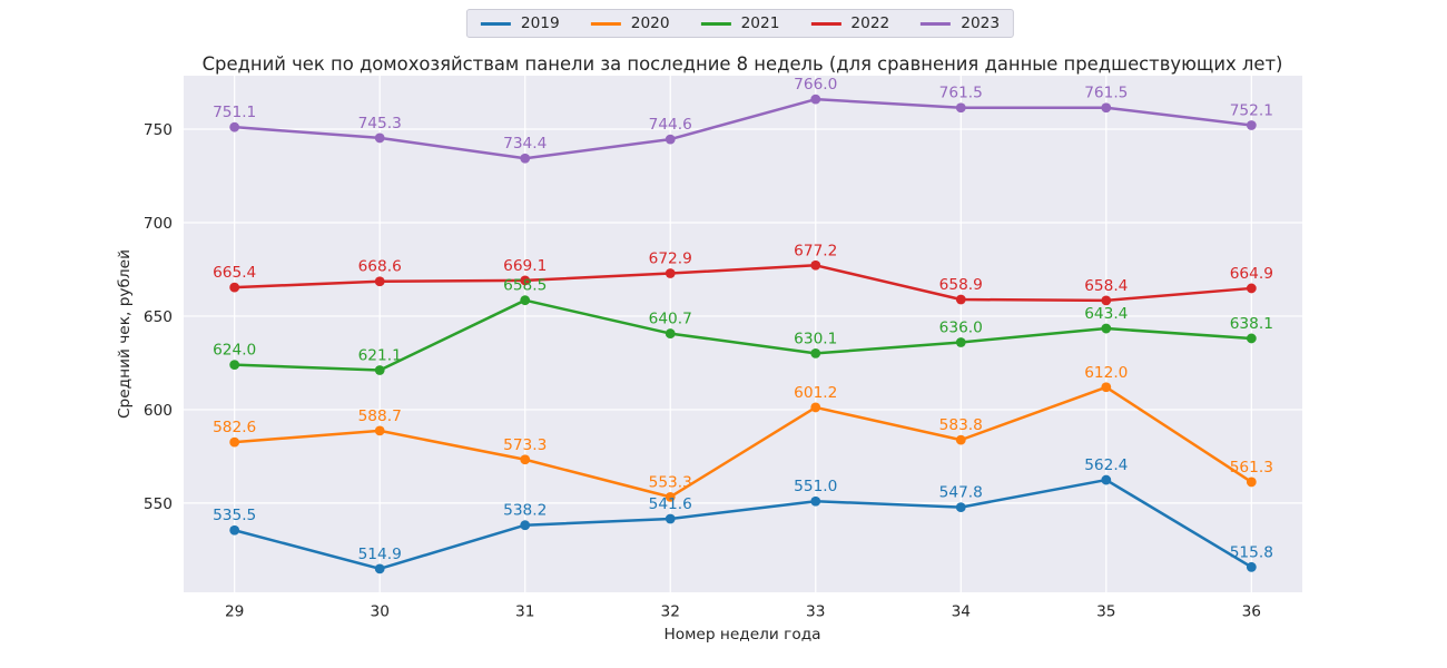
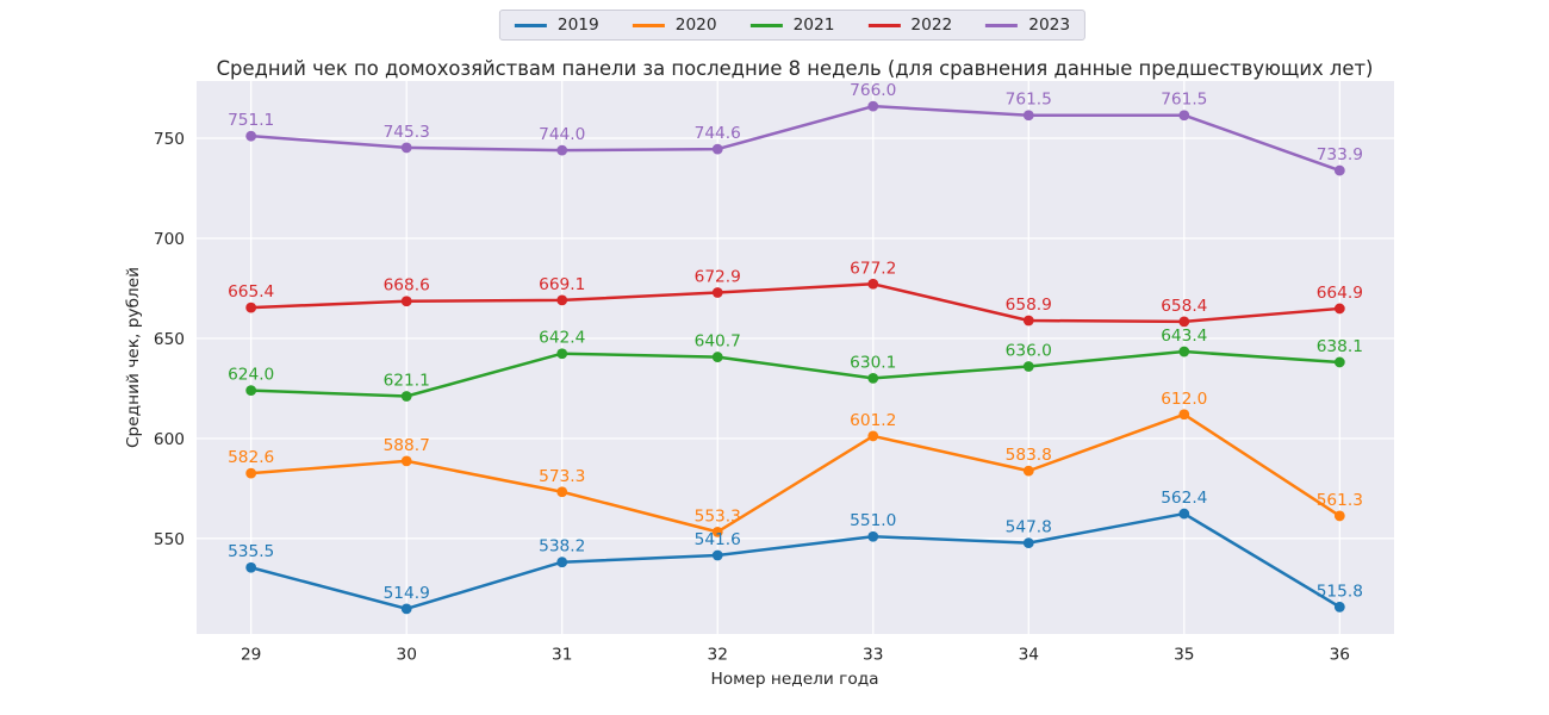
2021/31: 658.5 -> 642.4
2023/31: 734.4 -> 744.0
2023/36: 752.1 -> 733.9
